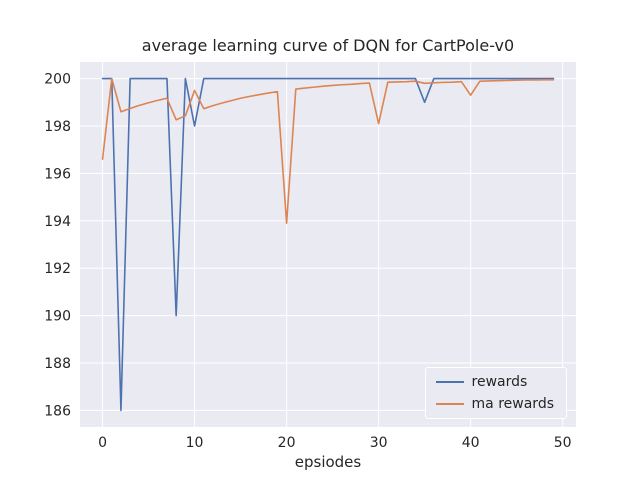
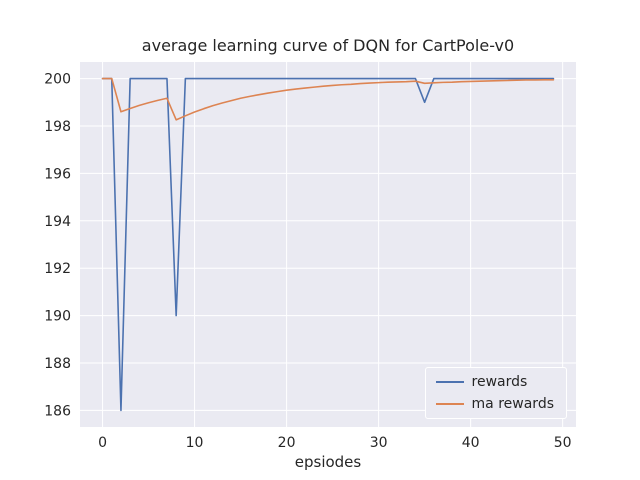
ma rewards/0: 196.6 -> 200.0
rewards/10: 198 -> 200
ma rewards/10: 199.5 -> 198.6
ma rewards/20: 193.9 -> 199.5
ma rewards/30: 198.1 -> 199.8
ma rewards/40: 199.3 -> 199.9
